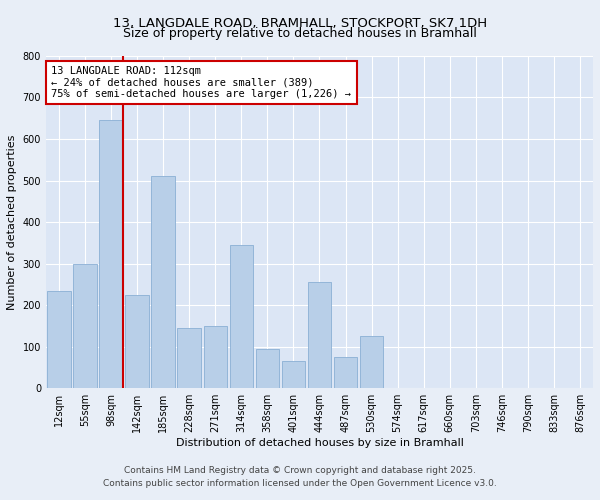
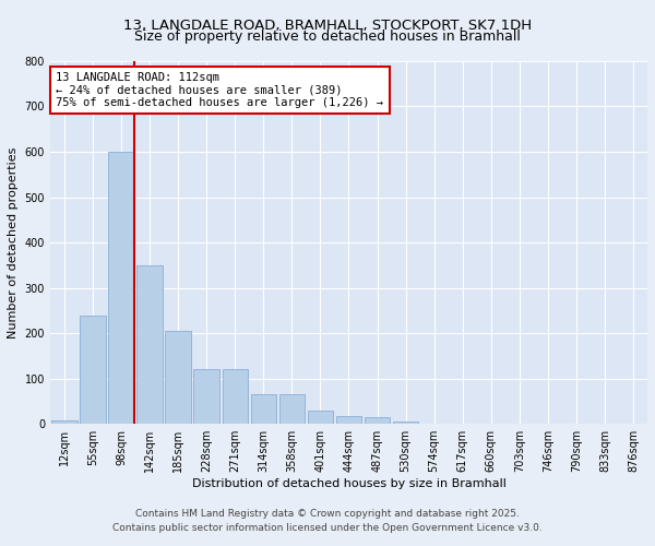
12sqm: 235 -> 8
55sqm: 300 -> 238
98sqm: 645 -> 600
142sqm: 225 -> 350
185sqm: 510 -> 205
228sqm: 145 -> 120
271sqm: 150 -> 120
314sqm: 345 -> 65
358sqm: 95 -> 65
401sqm: 65 -> 30
444sqm: 255 -> 18
487sqm: 75 -> 15
530sqm: 125 -> 5
